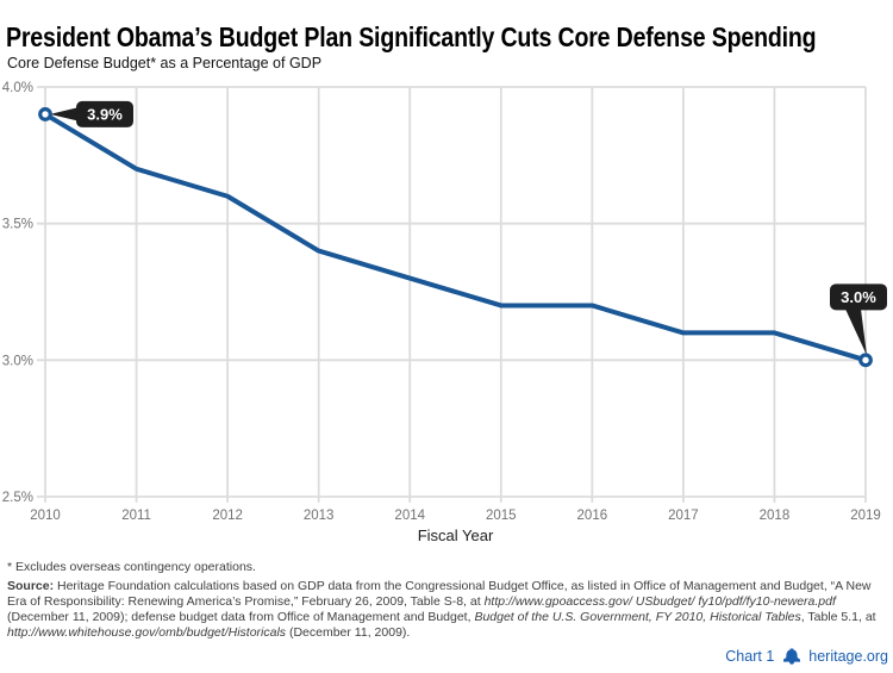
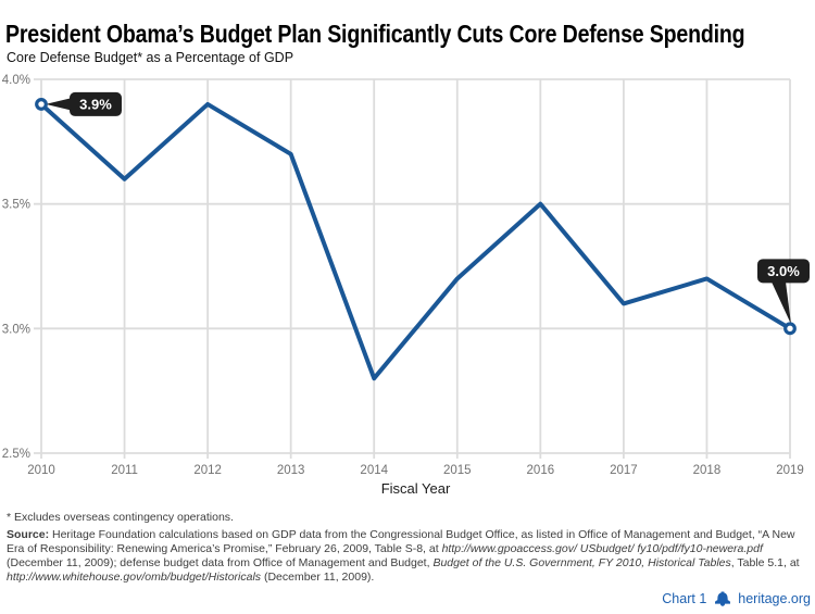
2011: 3.7% -> 3.6%
2012: 3.6% -> 3.9%
2013: 3.4% -> 3.7%
2014: 3.3% -> 2.8%
2016: 3.2% -> 3.5%
2018: 3.1% -> 3.2%
